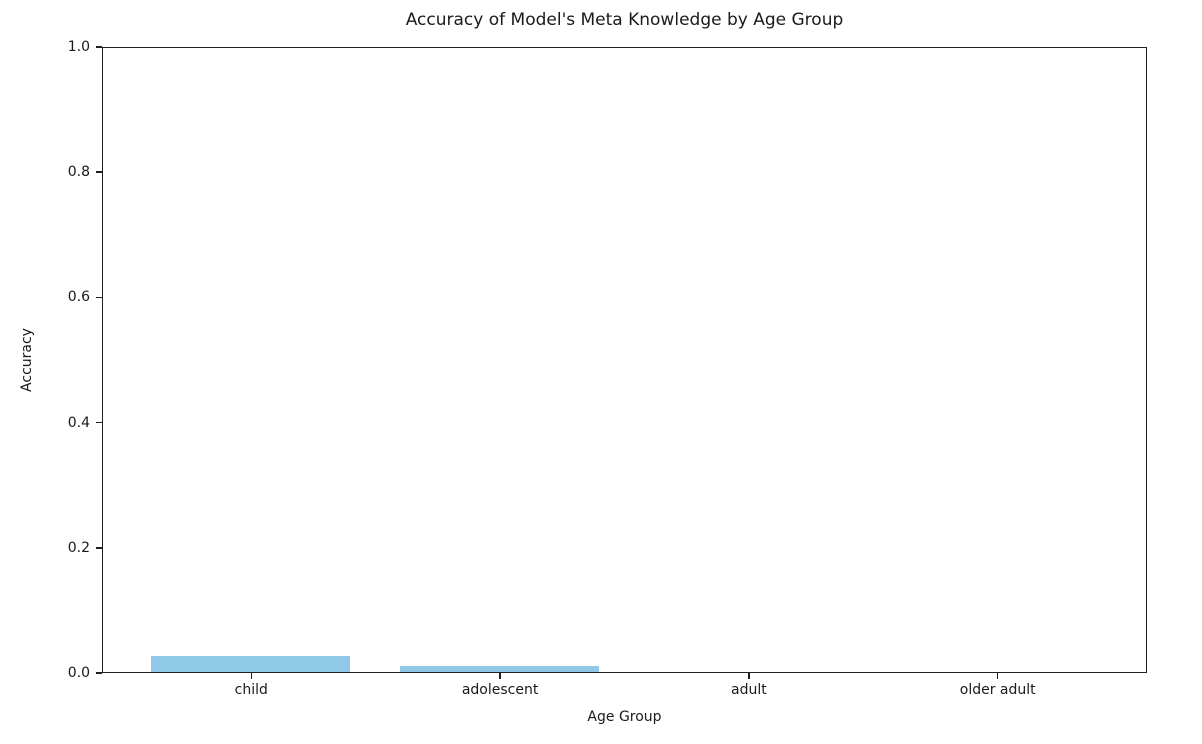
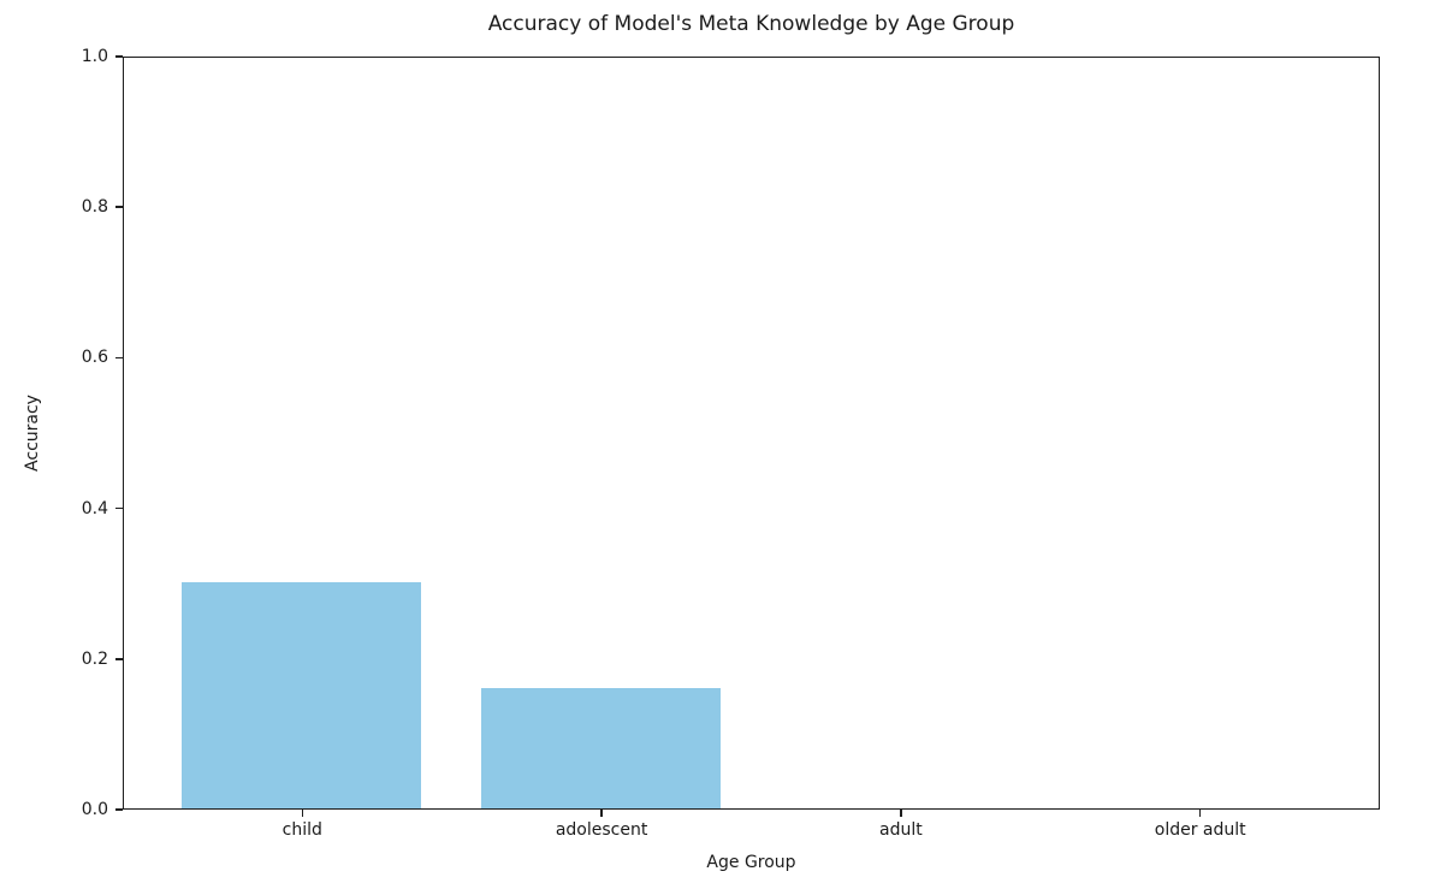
child: 0.03 -> 0.30
adolescent: 0.01 -> 0.16
